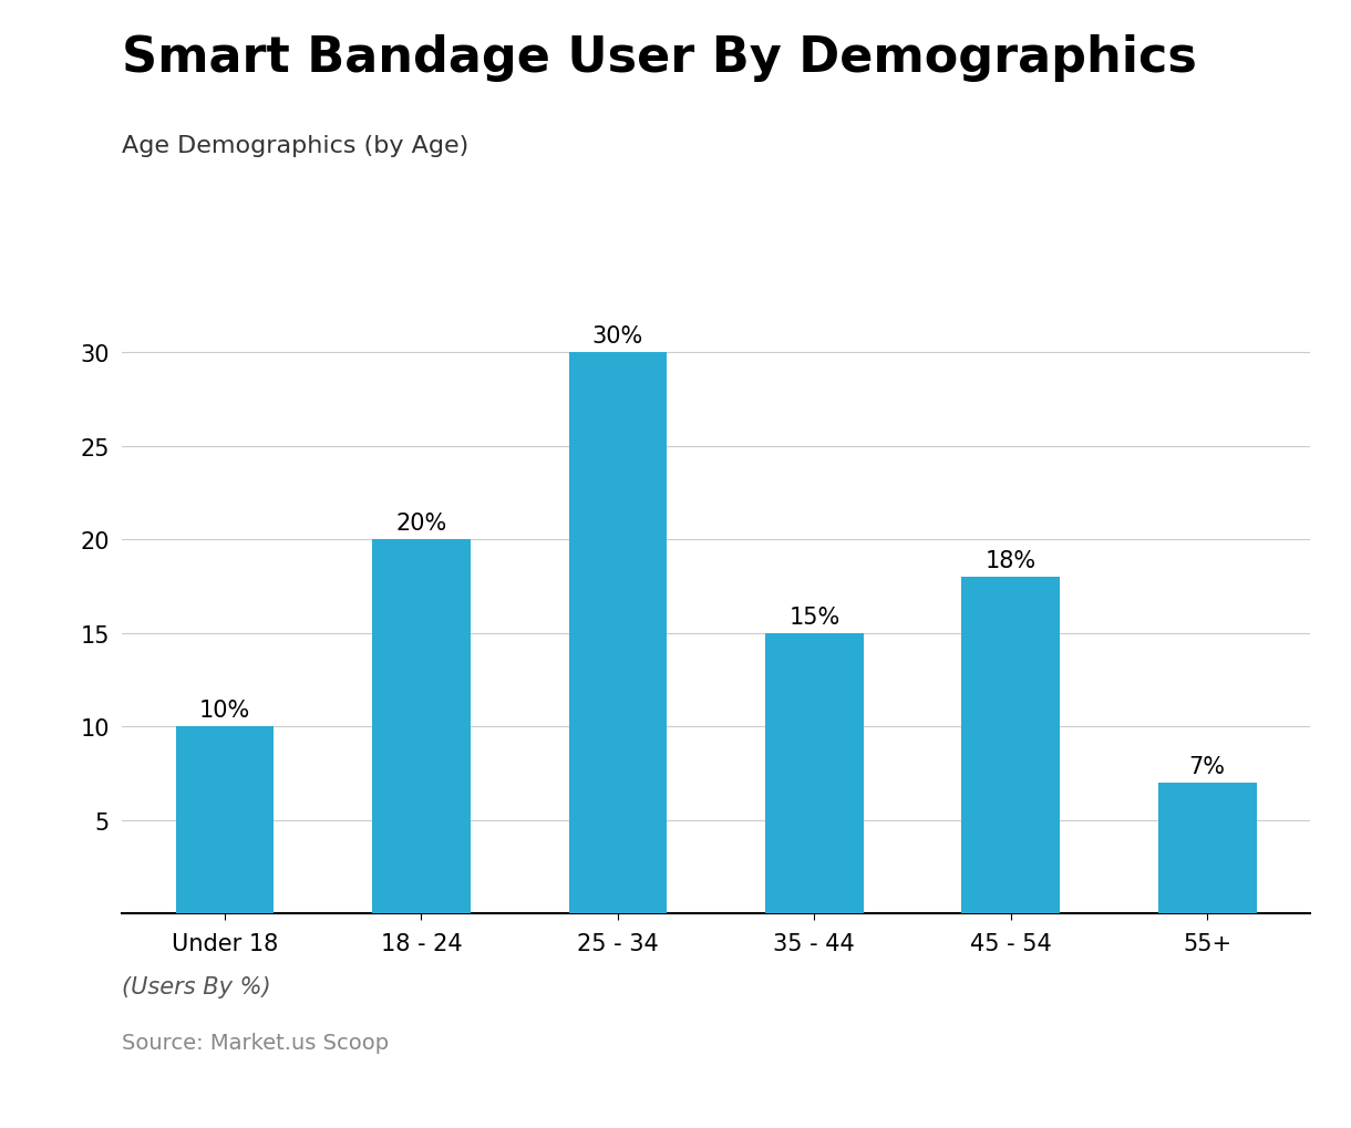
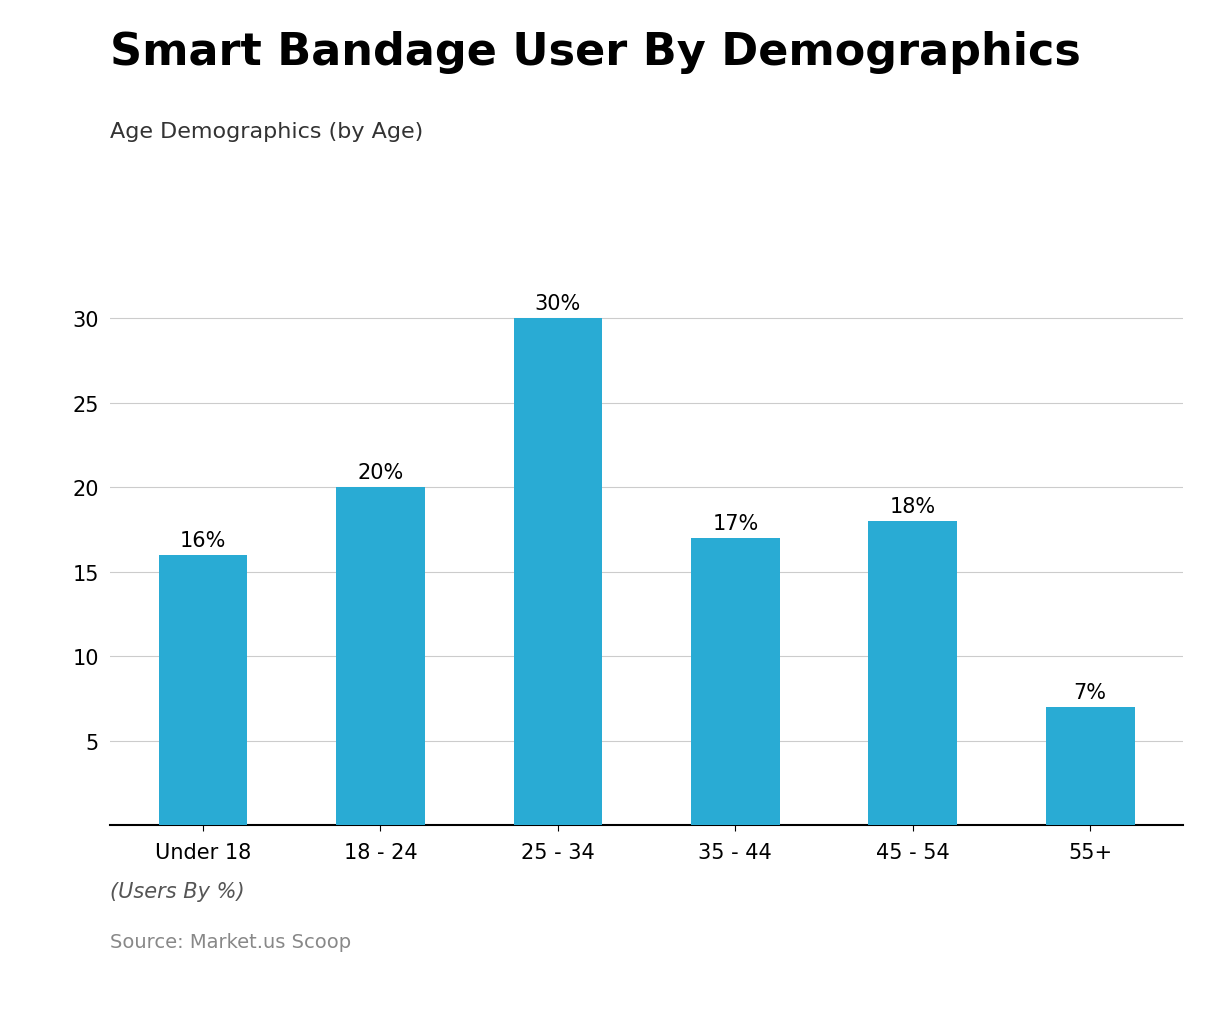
Under 18: 10% -> 16%
35 - 44: 15% -> 17%
